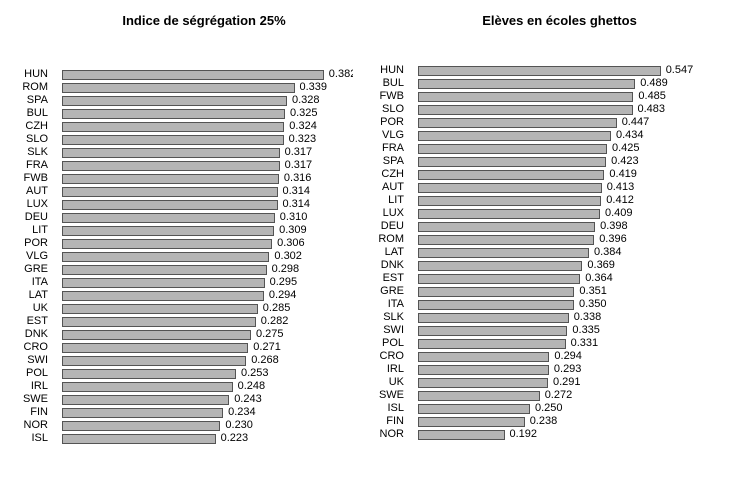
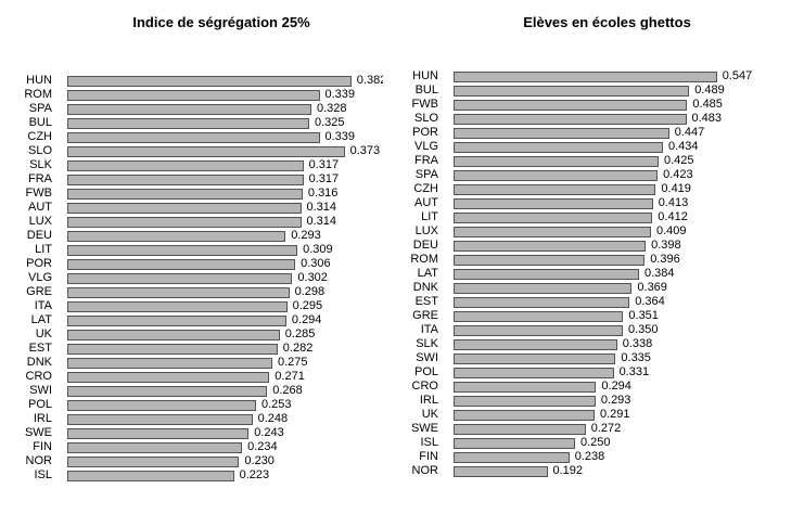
Indice de ségrégation 25%/CZH: 0.324 -> 0.339
Indice de ségrégation 25%/SLO: 0.323 -> 0.373
Indice de ségrégation 25%/DEU: 0.310 -> 0.293
